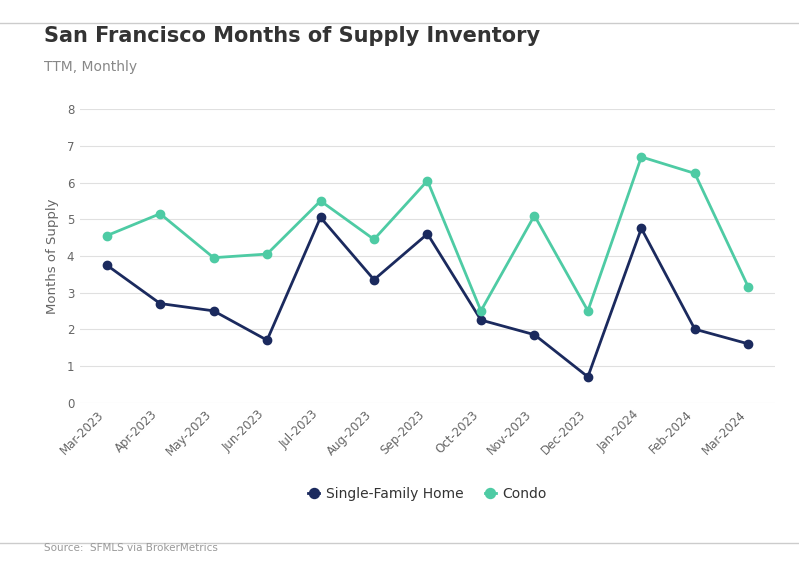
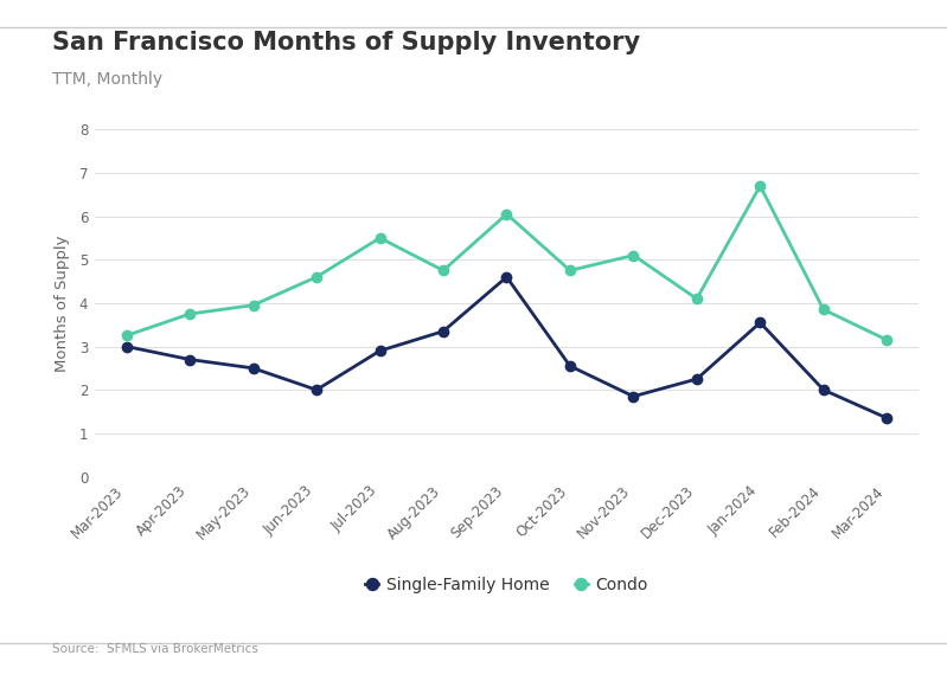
Single-Family Home/Mar-2023: 3.75 -> 3.00
Condo/Mar-2023: 4.55 -> 3.25
Condo/Apr-2023: 5.15 -> 3.75
Single-Family Home/Jun-2023: 1.70 -> 2.00
Condo/Jun-2023: 4.05 -> 4.60
Single-Family Home/Jul-2023: 5.05 -> 2.90
Condo/Aug-2023: 4.45 -> 4.75
Single-Family Home/Oct-2023: 2.25 -> 2.55
Condo/Oct-2023: 2.50 -> 4.75
Single-Family Home/Dec-2023: 0.70 -> 2.25
Condo/Dec-2023: 2.50 -> 4.10
Single-Family Home/Jan-2024: 4.75 -> 3.55
Condo/Feb-2024: 6.25 -> 3.85
Single-Family Home/Mar-2024: 1.60 -> 1.35
